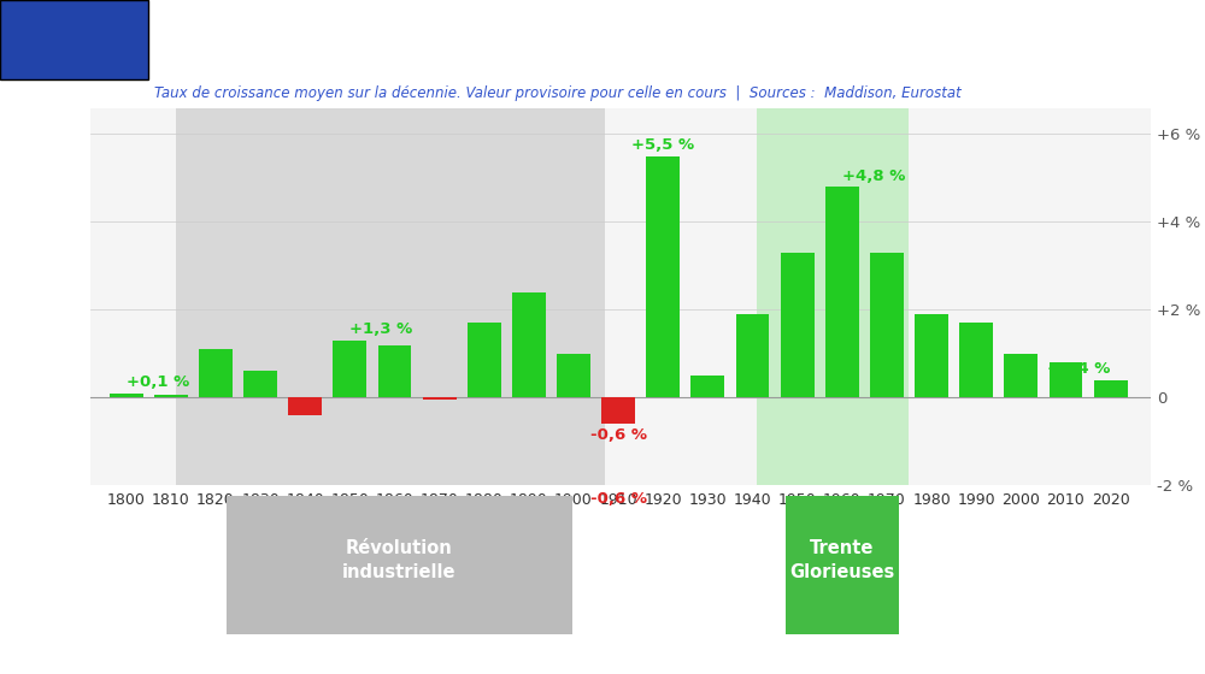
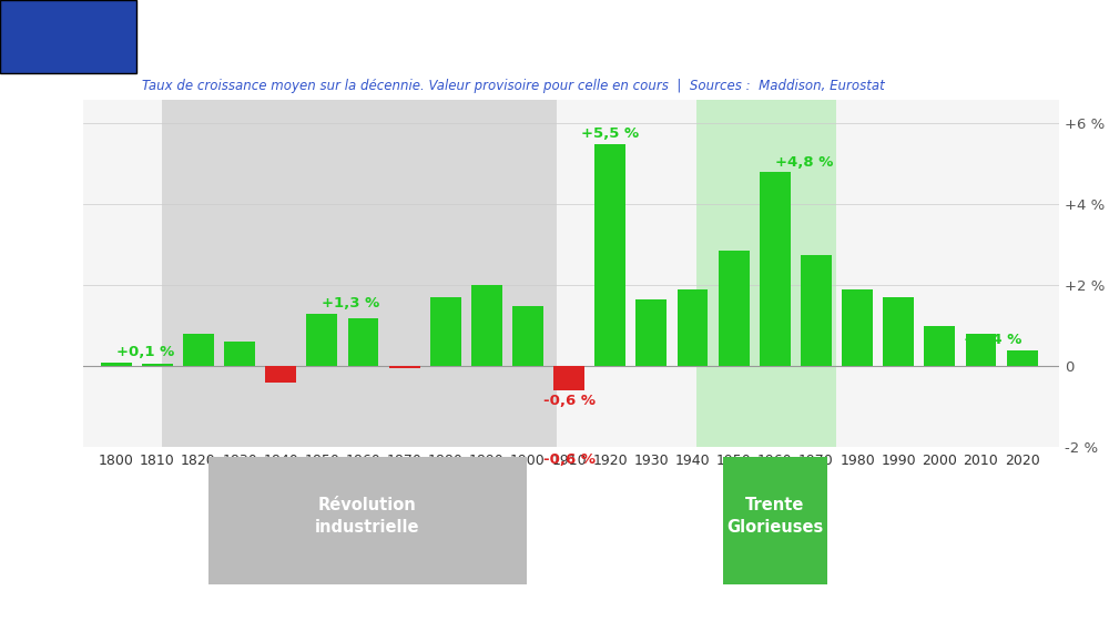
1820: 1.10 % -> 0.80 %
1890: 2.40 % -> 2.00 %
1900: 1.00 % -> 1.50 %
1930: 0.50 % -> 1.65 %
1950: 3.30 % -> 2.85 %
1970: 3.30 % -> 2.75 %
